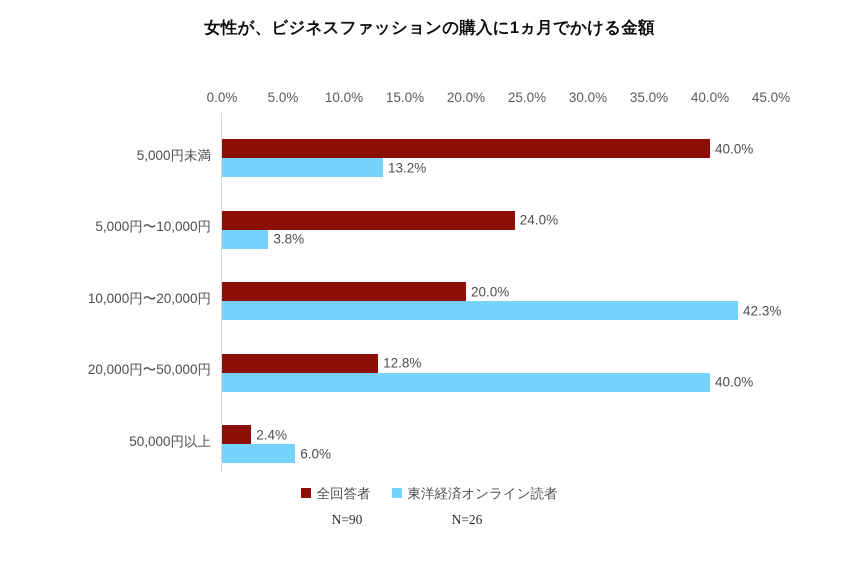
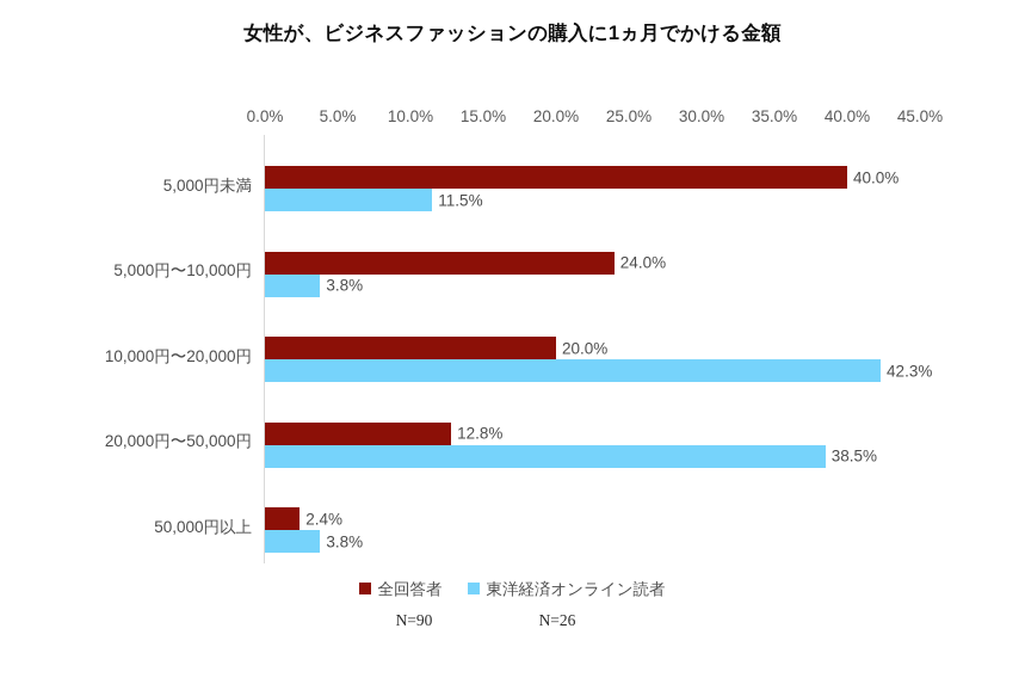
東洋経済オンライン読者/5,000円未満: 13.2% -> 11.5%
東洋経済オンライン読者/20,000円〜50,000円: 40.0% -> 38.5%
東洋経済オンライン読者/50,000円以上: 6.0% -> 3.8%
